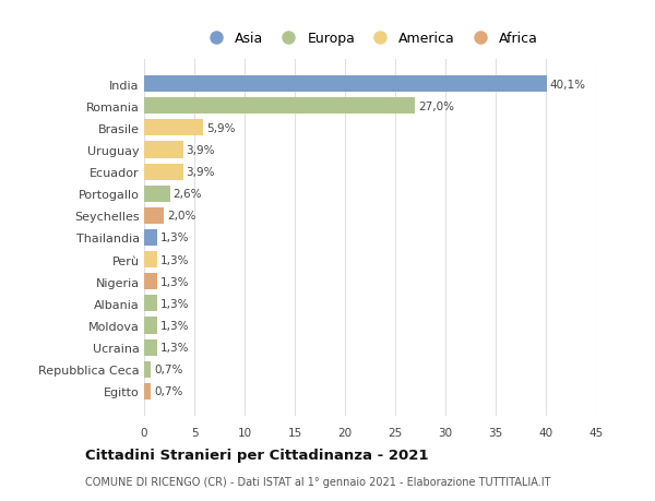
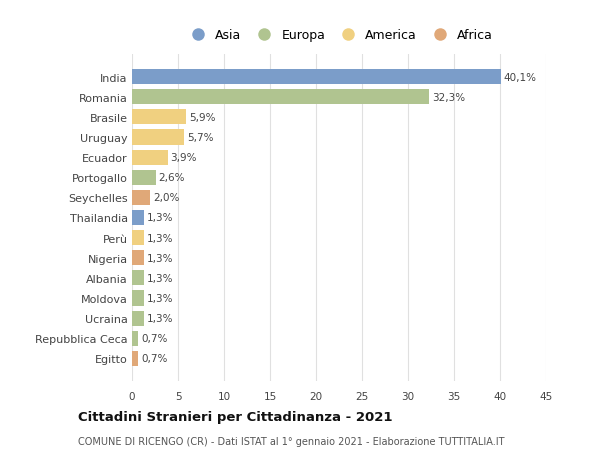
Romania: 27,0% -> 32,3%
Uruguay: 3,9% -> 5,7%
